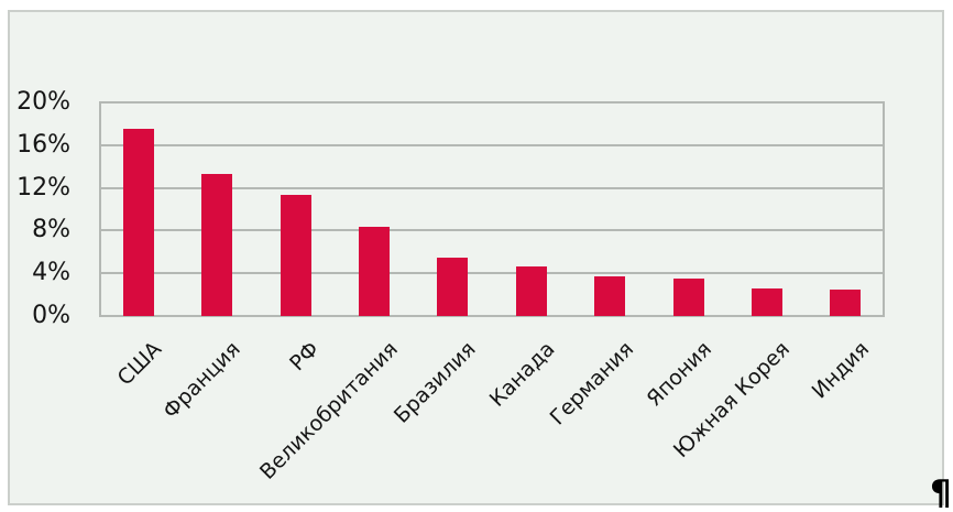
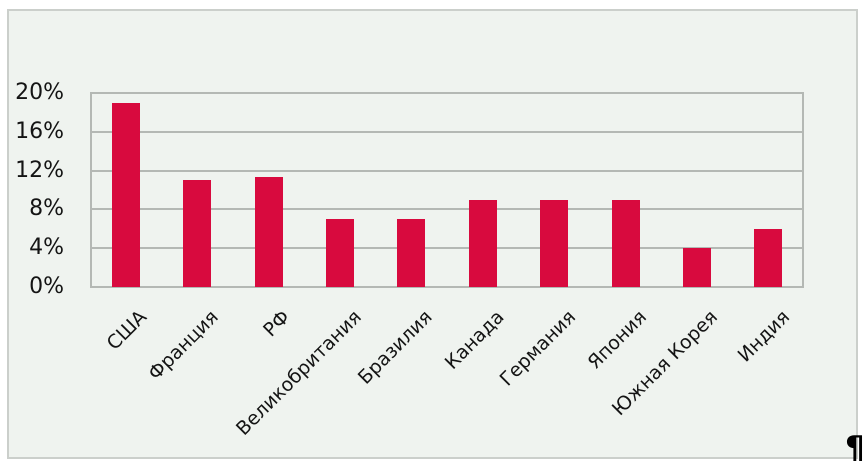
США: 18% -> 19%
Франция: 13% -> 11%
Великобритания: 8% -> 7%
Бразилия: 6% -> 7%
Канада: 5% -> 9%
Германия: 4% -> 9%
Япония: 4% -> 9%
Южная Корея: 3% -> 4%
Индия: 2% -> 6%
